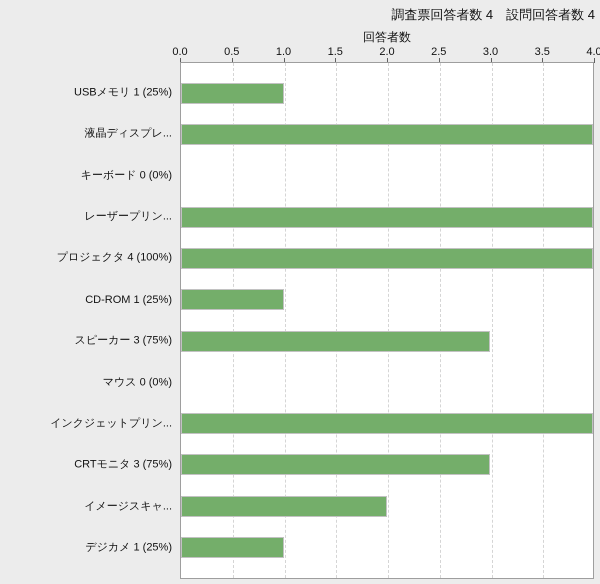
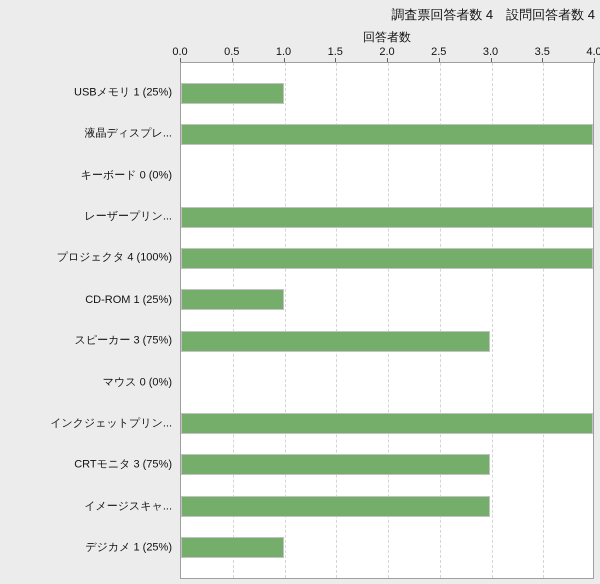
イメージスキャ...: 2 -> 3
